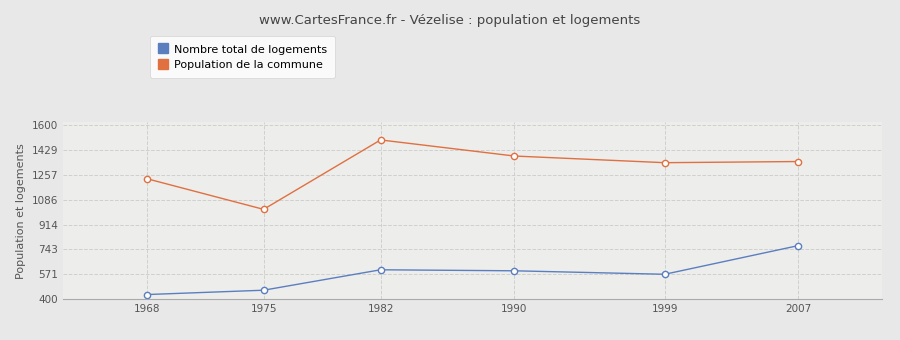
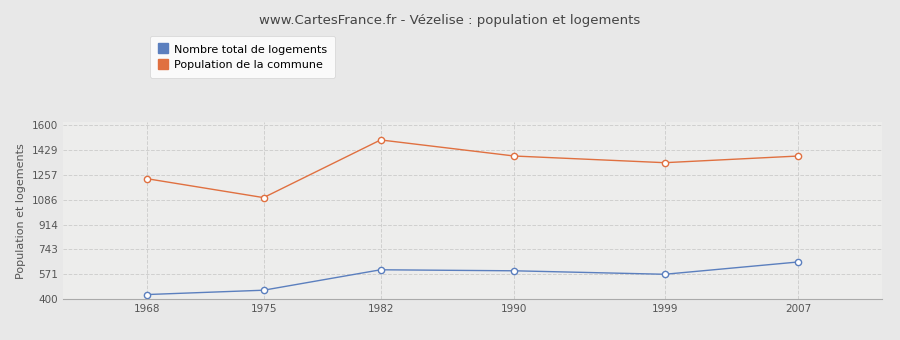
Population de la commune/1975: 1020 -> 1100
Nombre total de logements/2007: 770 -> 660
Population de la commune/2007: 1350 -> 1390
